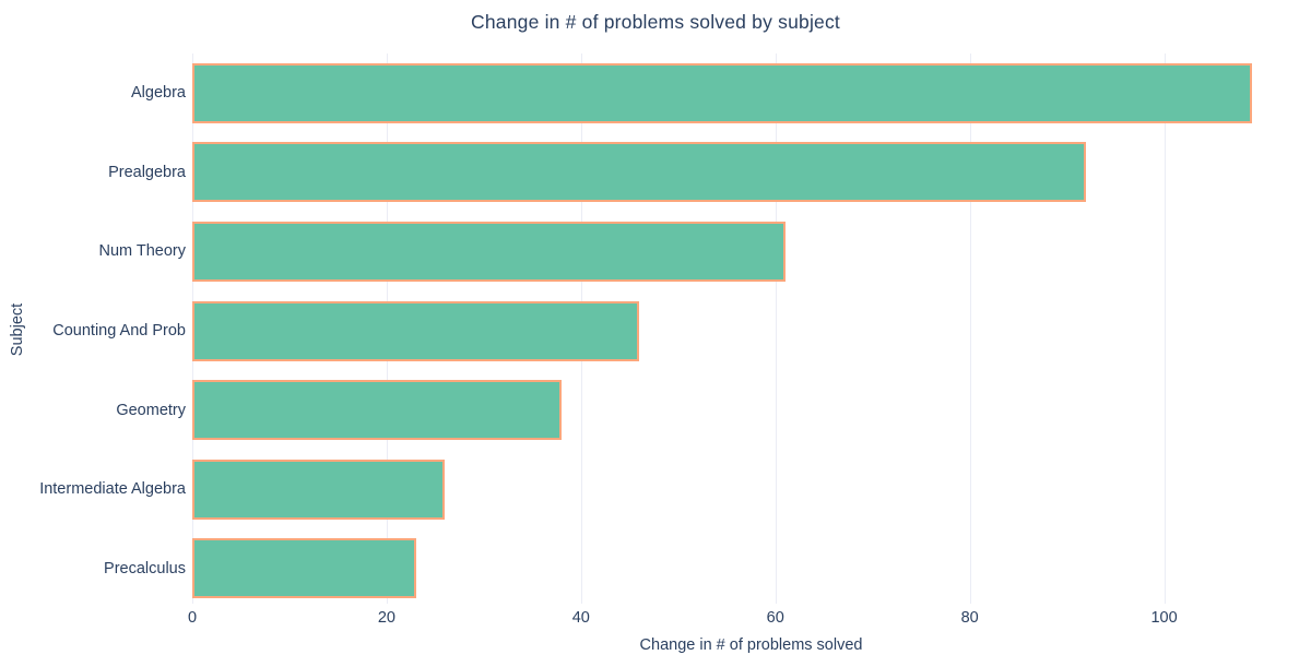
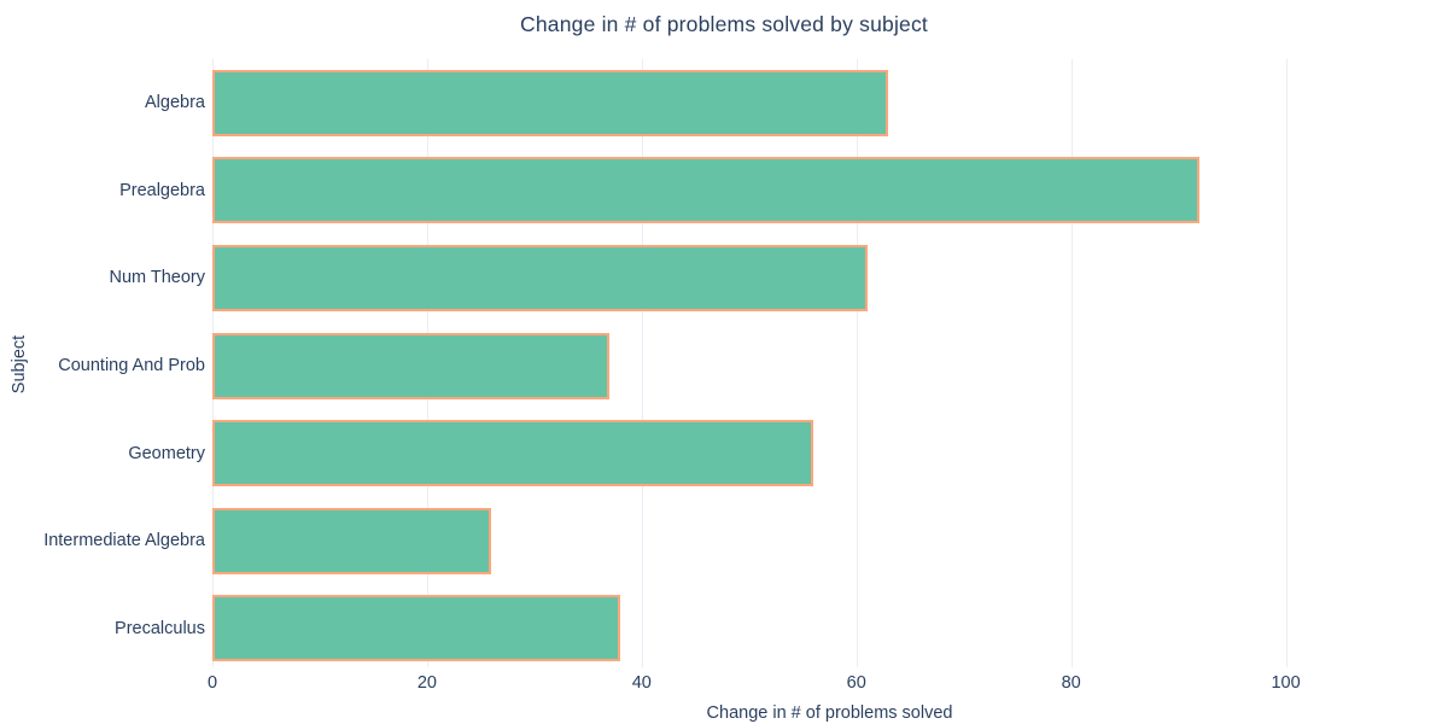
Algebra: 109 -> 63
Counting And Prob: 46 -> 37
Geometry: 38 -> 56
Precalculus: 23 -> 38
